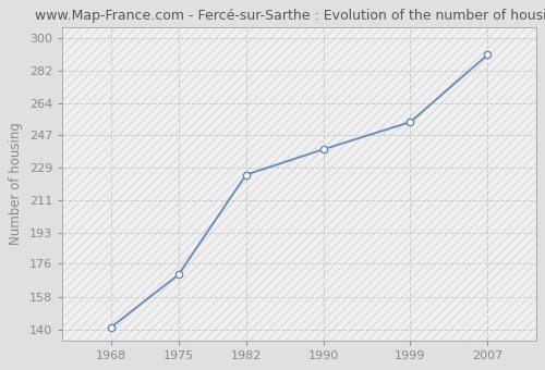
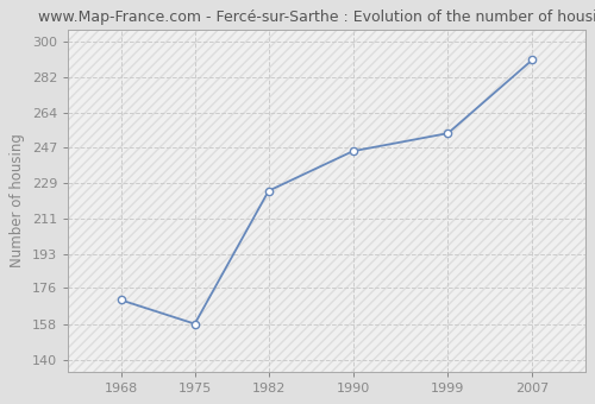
1968: 141 -> 170
1975: 170 -> 158
1990: 239 -> 245
